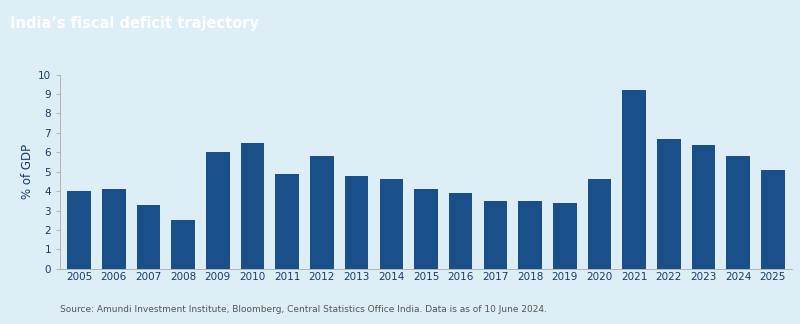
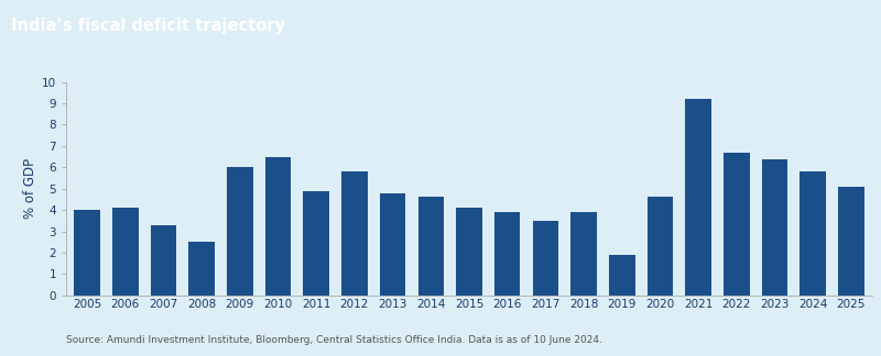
2018: 3.5 -> 3.9
2019: 3.4 -> 1.9
